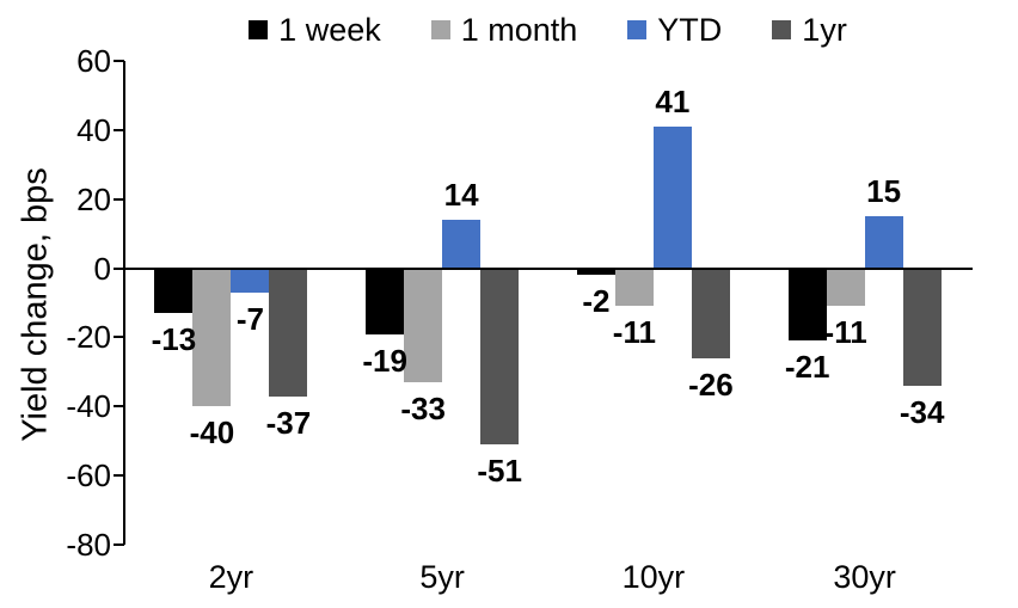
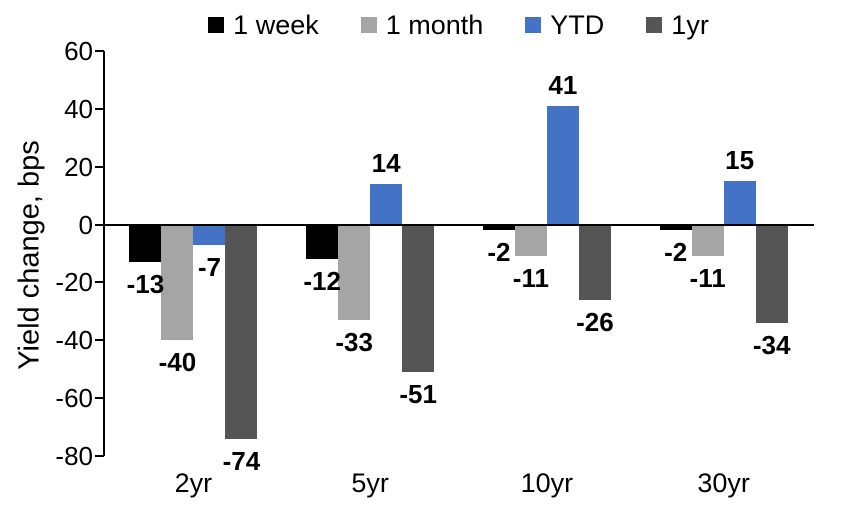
1yr/2yr: -37 -> -74
1 week/5yr: -19 -> -12
1 week/30yr: -21 -> -2
